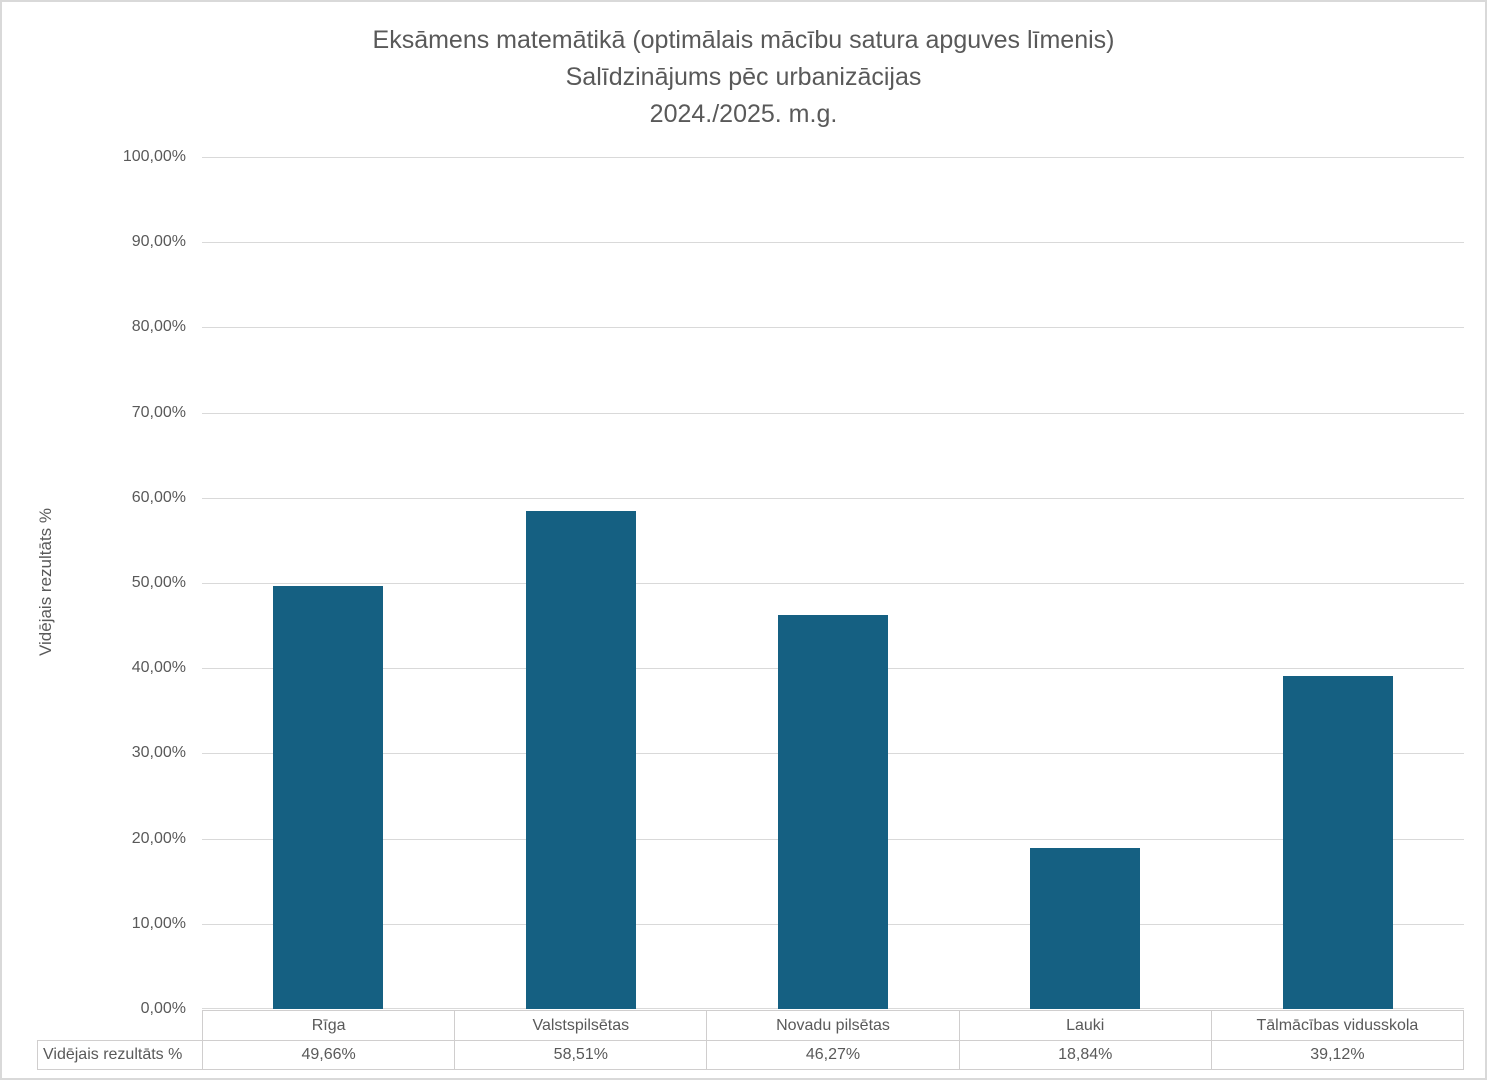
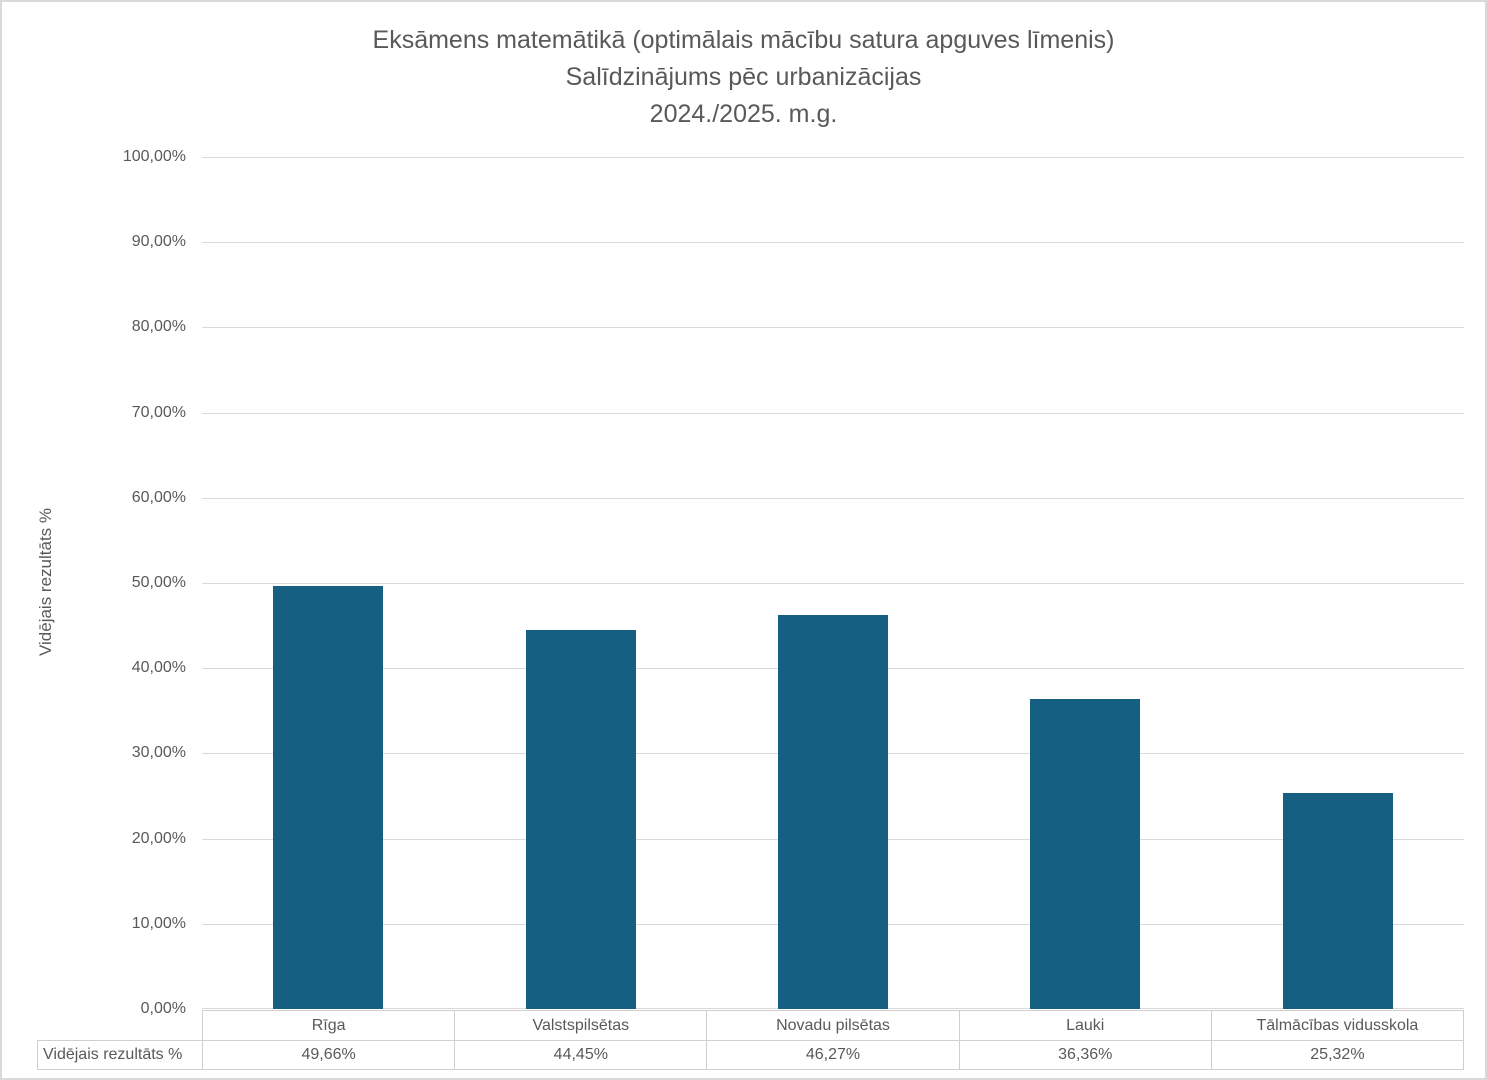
Valstspilsētas: 58,51% -> 44,45%
Lauki: 18,84% -> 36,36%
Tālmācības vidusskola: 39,12% -> 25,32%
